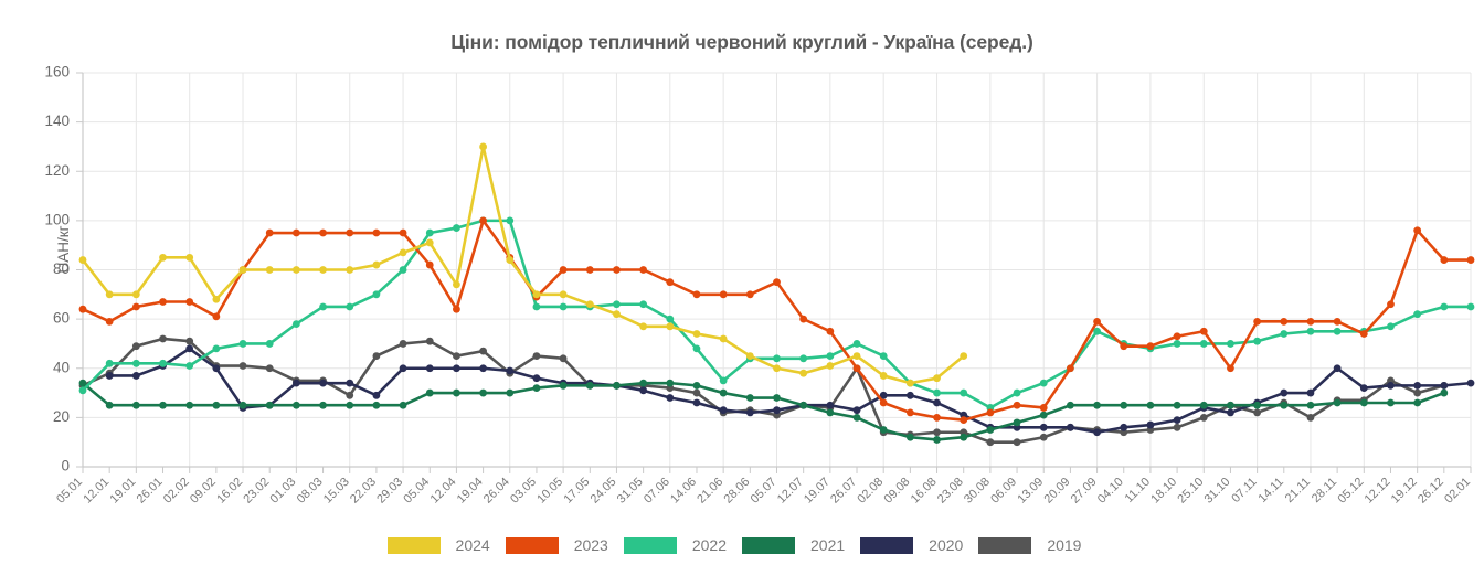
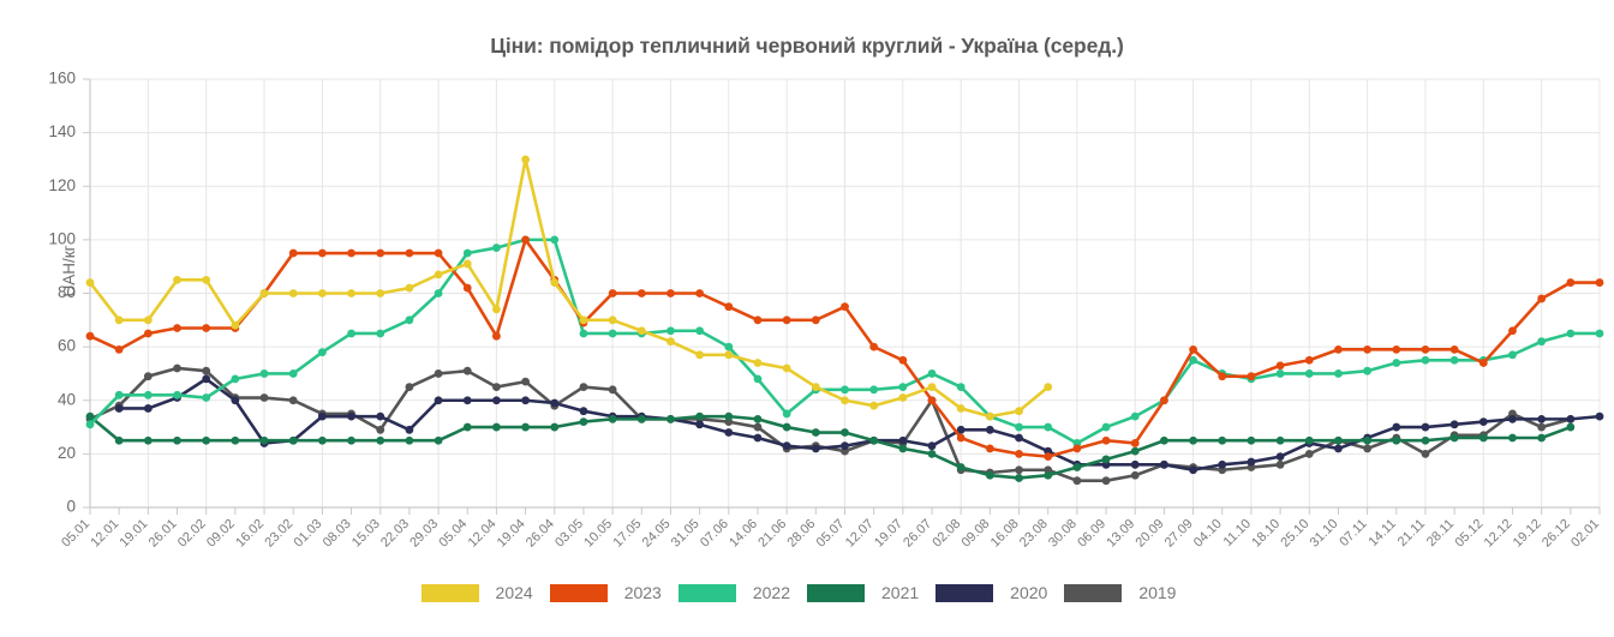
2023/09.02: 61 -> 67
2023/31.10: 40 -> 59
2020/28.11: 40 -> 31
2023/19.12: 96 -> 78
